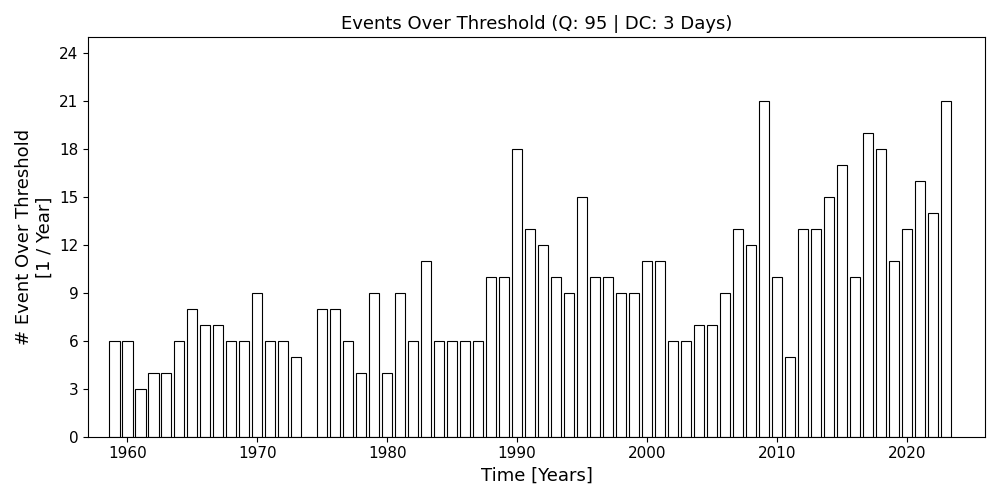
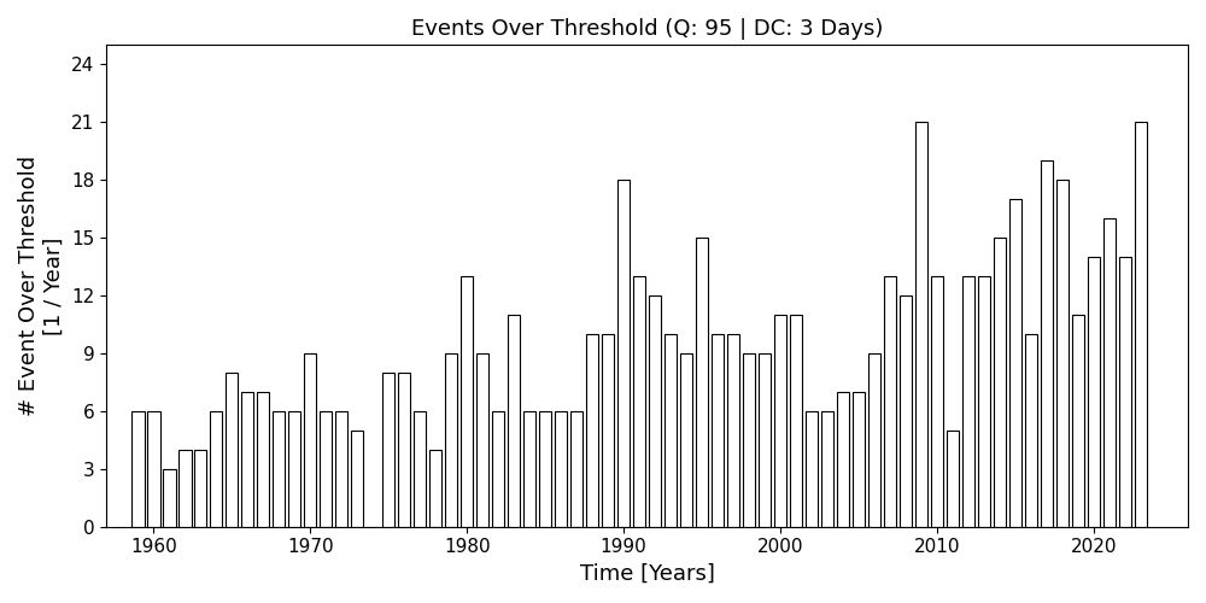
1980: 4 -> 13
2010: 10 -> 13
2020: 13 -> 14
